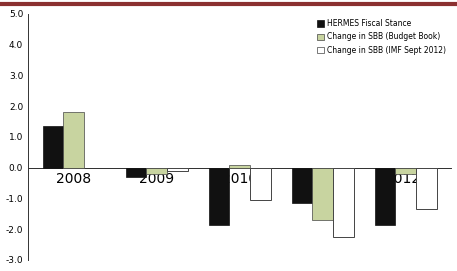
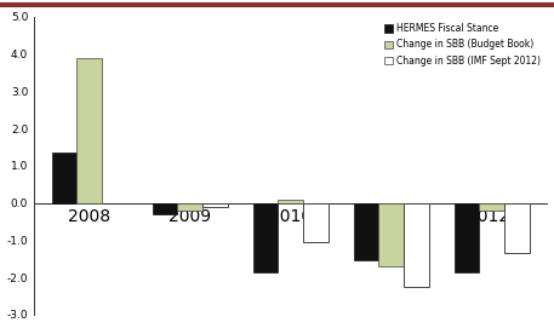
Change in SBB (Budget Book)/2008: 1.8 -> 3.9
HERMES Fiscal Stance/2011: -1.15 -> -1.55
